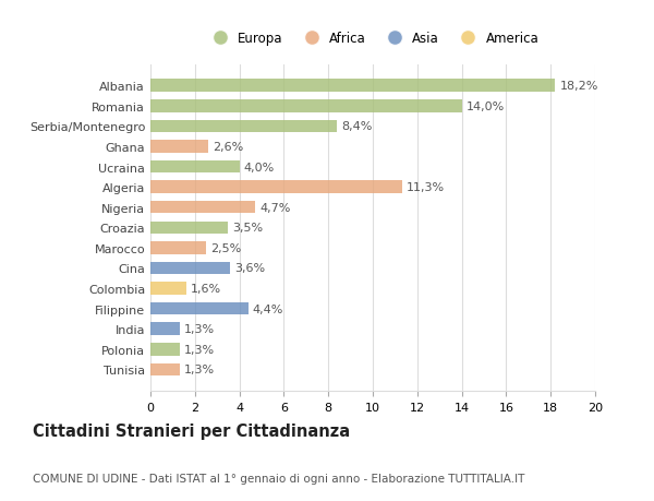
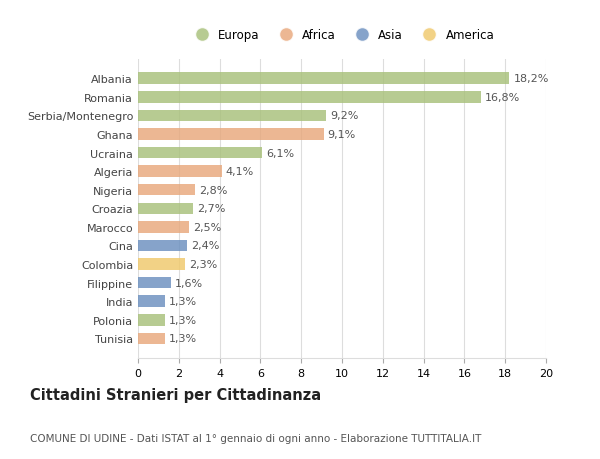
Romania: 14,0% -> 16,8%
Serbia/Montenegro: 8,4% -> 9,2%
Ghana: 2,6% -> 9,1%
Ucraina: 4,0% -> 6,1%
Algeria: 11,3% -> 4,1%
Nigeria: 4,7% -> 2,8%
Croazia: 3,5% -> 2,7%
Cina: 3,6% -> 2,4%
Colombia: 1,6% -> 2,3%
Filippine: 4,4% -> 1,6%
